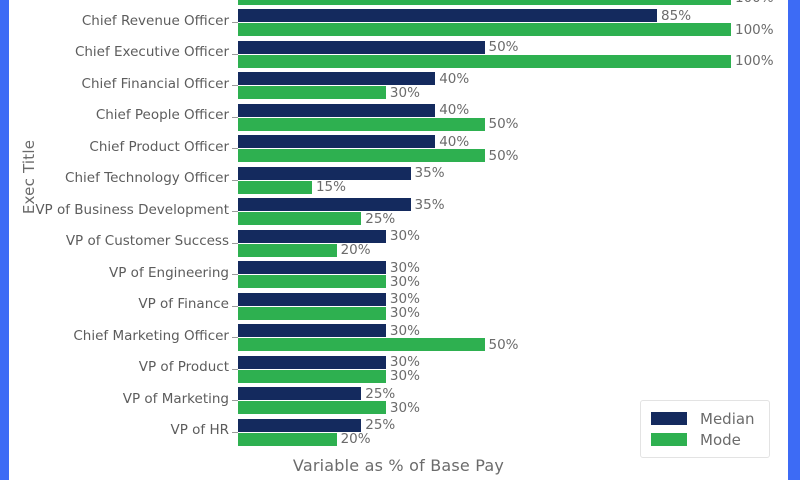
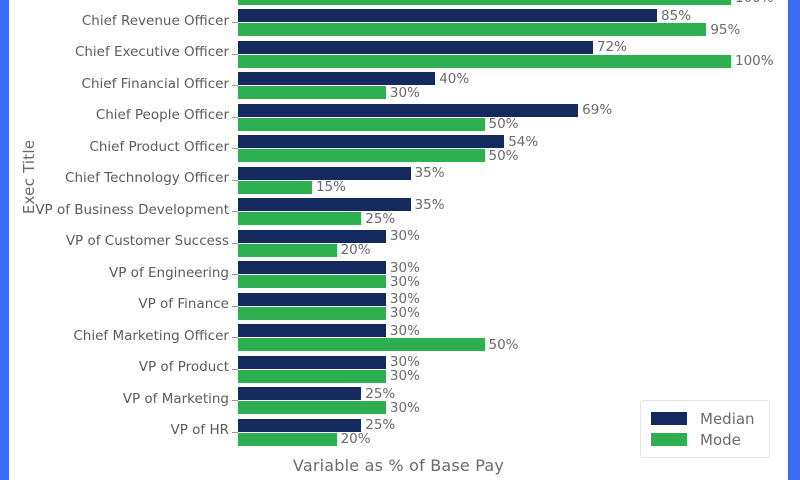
Mode/Chief Revenue Officer: 100% -> 95%
Median/Chief Executive Officer: 50% -> 72%
Median/Chief People Officer: 40% -> 69%
Median/Chief Product Officer: 40% -> 54%
